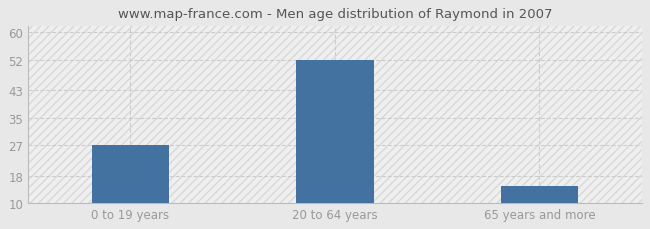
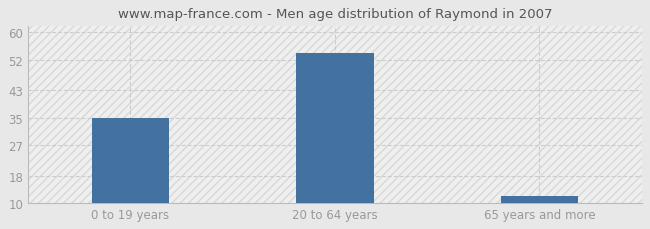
0 to 19 years: 27 -> 35
20 to 64 years: 52 -> 54
65 years and more: 15 -> 12
